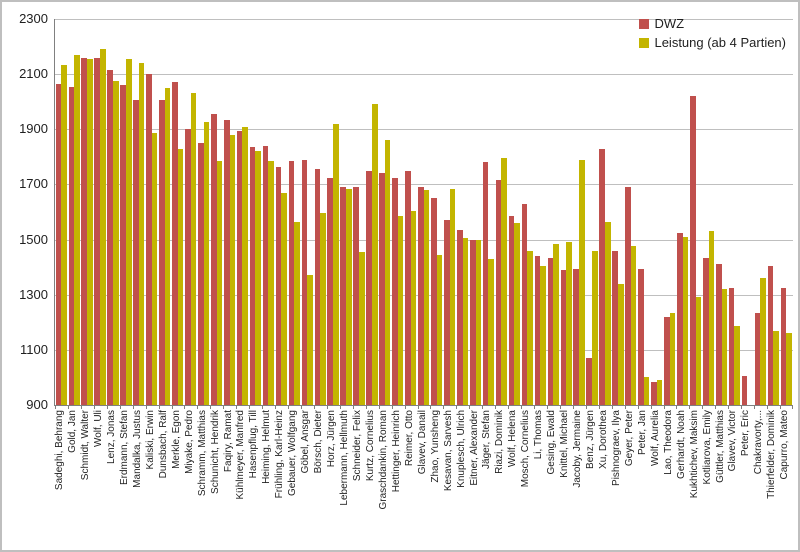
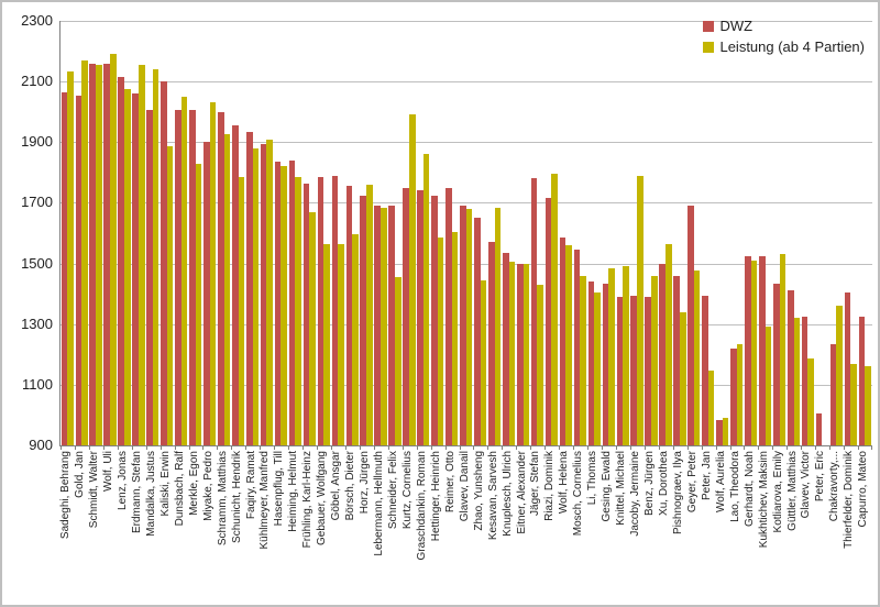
DWZ/Merkle, Egon: 2070 -> 2000
DWZ/Schramm, Matthias: 1850 -> 2000
Leistung (ab 4 Partien)/Göbel, Ansgar: 1370 -> 1560
Leistung (ab 4 Partien)/Horz, Jürgen: 1920 -> 1760
DWZ/Mosch, Cornelius: 1630 -> 1540
DWZ/Benz, Jürgen: 1070 -> 1390
DWZ/Xu, Dorothea: 1830 -> 1500
Leistung (ab 4 Partien)/Peter, Jan: 1000 -> 1140
DWZ/Kukhtichev, Maksim: 2020 -> 1520
